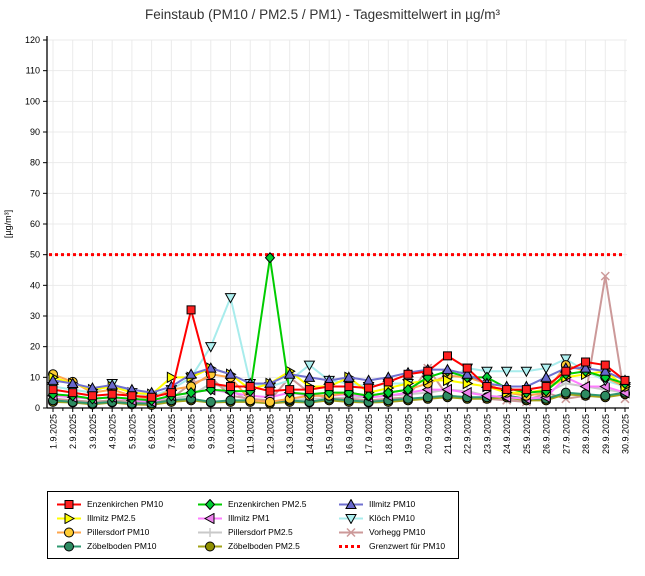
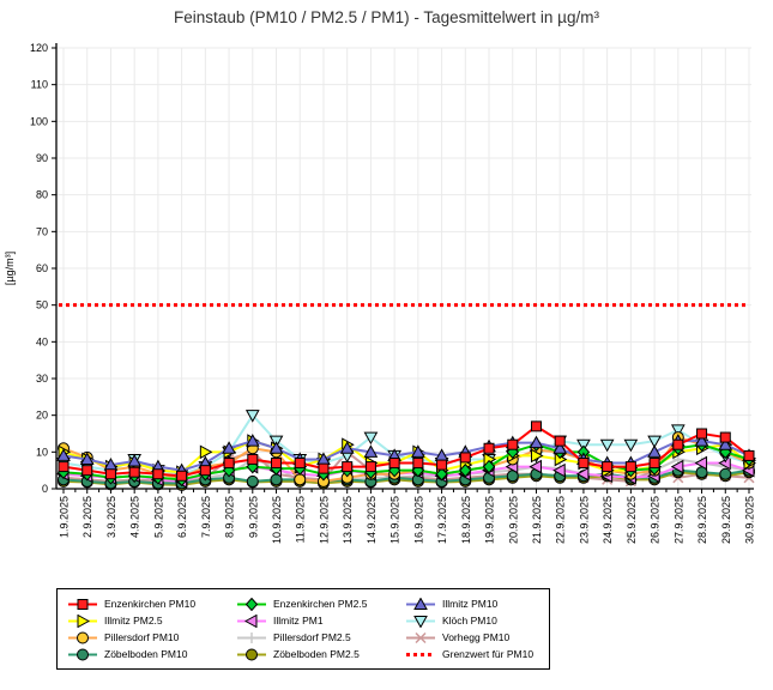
Enzenkirchen PM10/8.9.2025: 32 -> 7
Klöch PM10/10.9.2025: 36 -> 13
Enzenkirchen PM2.5/12.9.2025: 49 -> 4
Vorhegg PM10/20.9.2025: 13 -> 4
Illmitz PM1/27.9.2025: 10 -> 6
Vorhegg PM10/29.9.2025: 43 -> 4
